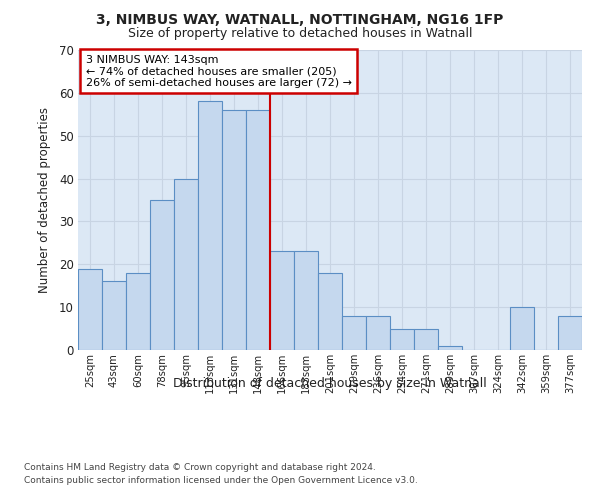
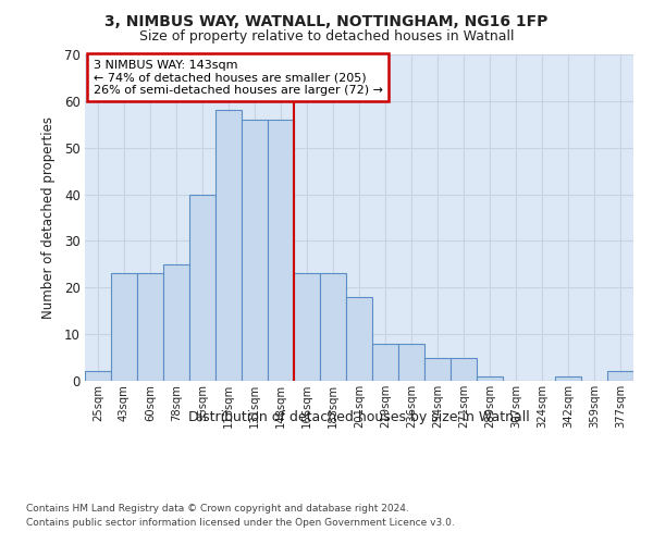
25sqm: 19 -> 2
43sqm: 16 -> 23
60sqm: 18 -> 23
78sqm: 35 -> 25
342sqm: 10 -> 1
377sqm: 8 -> 2
